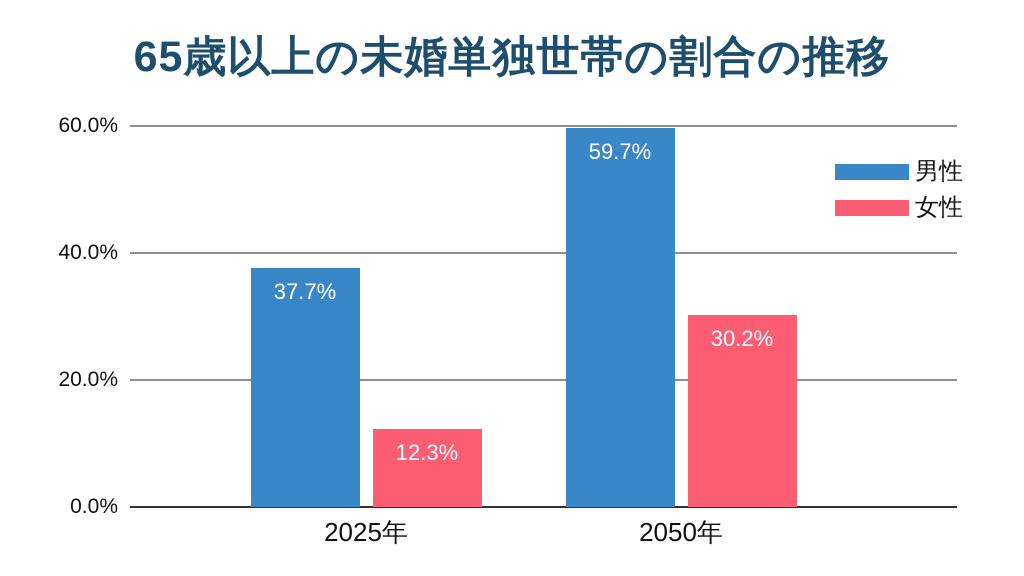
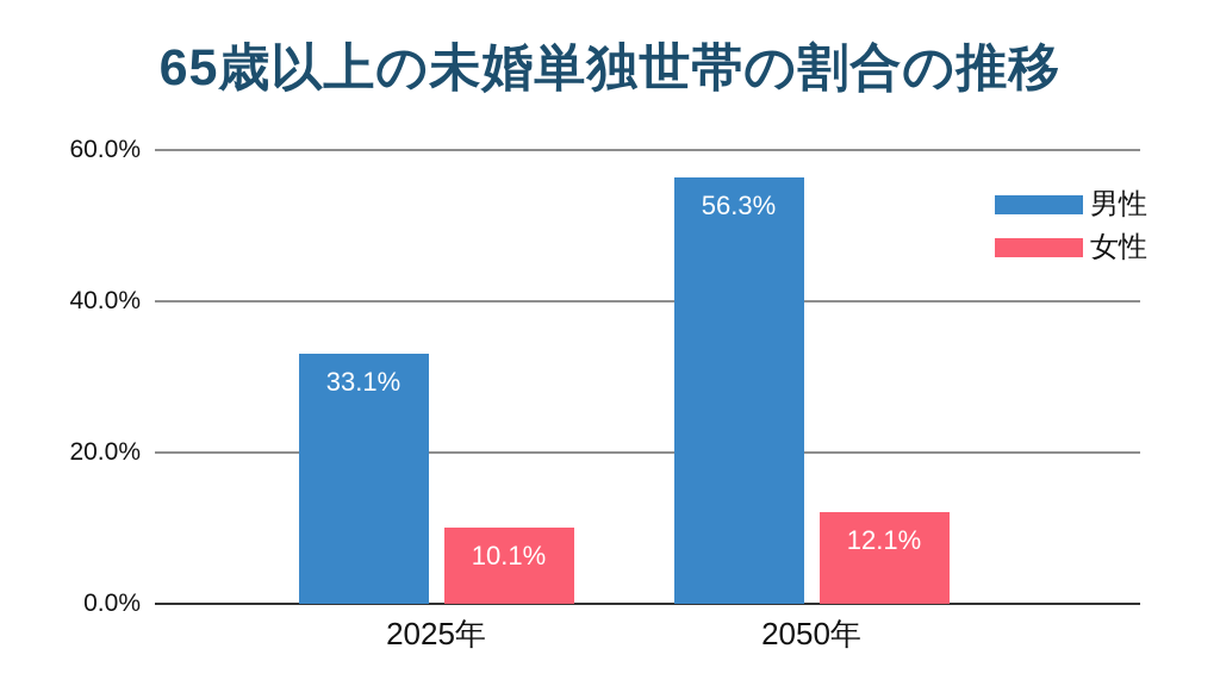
男性/2025年: 37.7% -> 33.1%
女性/2025年: 12.3% -> 10.1%
男性/2050年: 59.7% -> 56.3%
女性/2050年: 30.2% -> 12.1%
